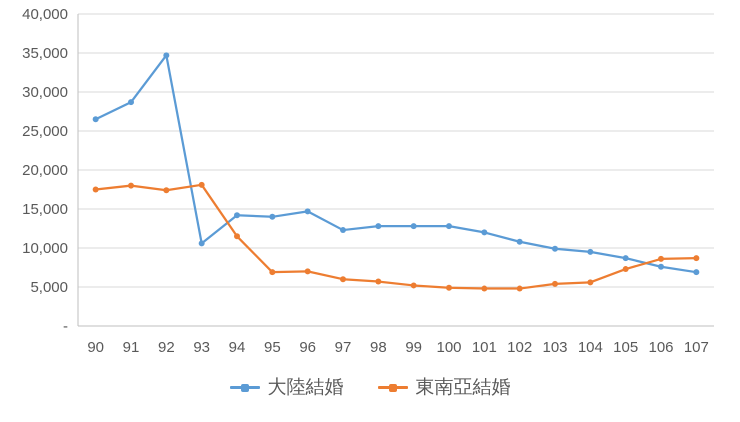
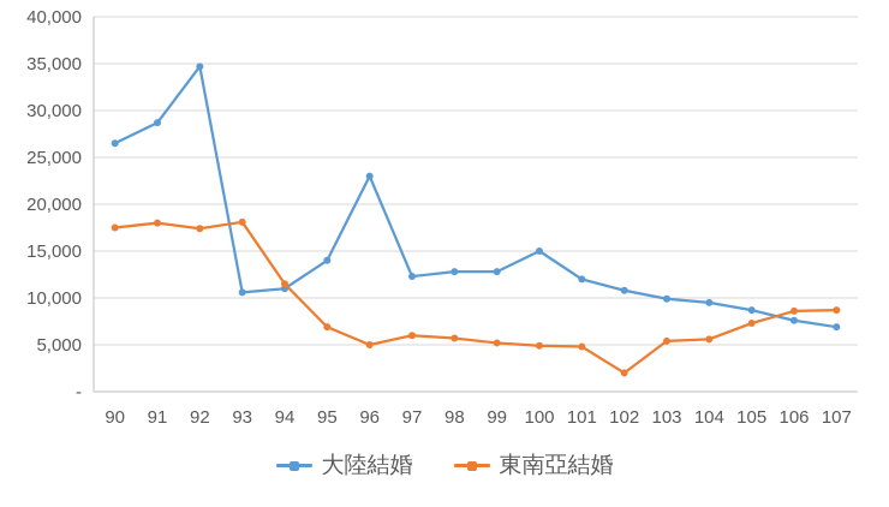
大陸結婚/94: 14000 -> 11000
大陸結婚/96: 15000 -> 23000
東南亞結婚/96: 7000 -> 5000
大陸結婚/100: 13000 -> 15000
東南亞結婚/102: 5000 -> 2000
